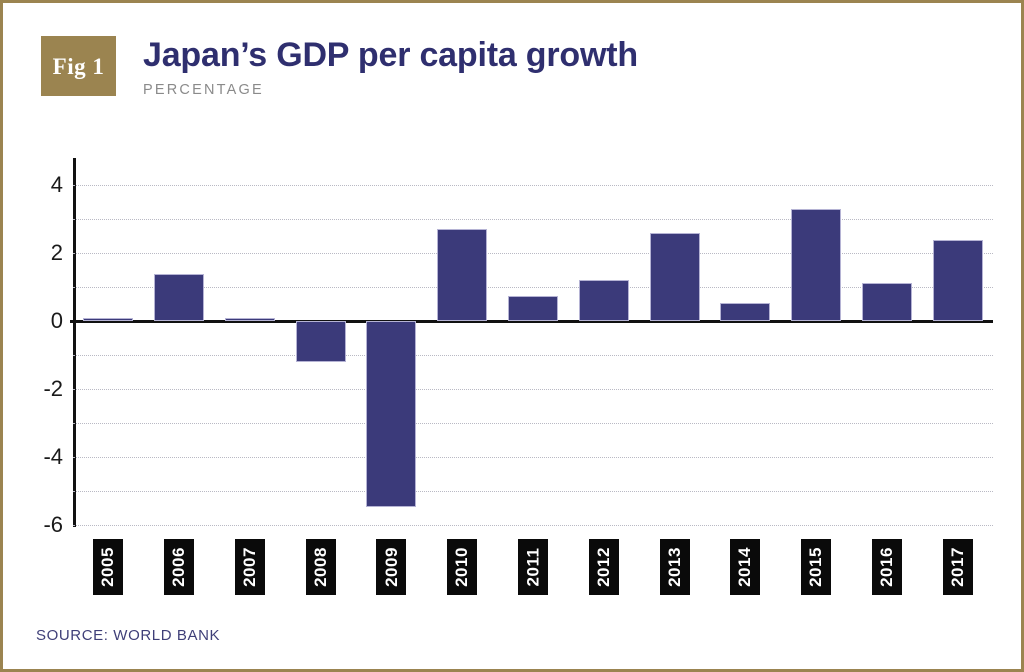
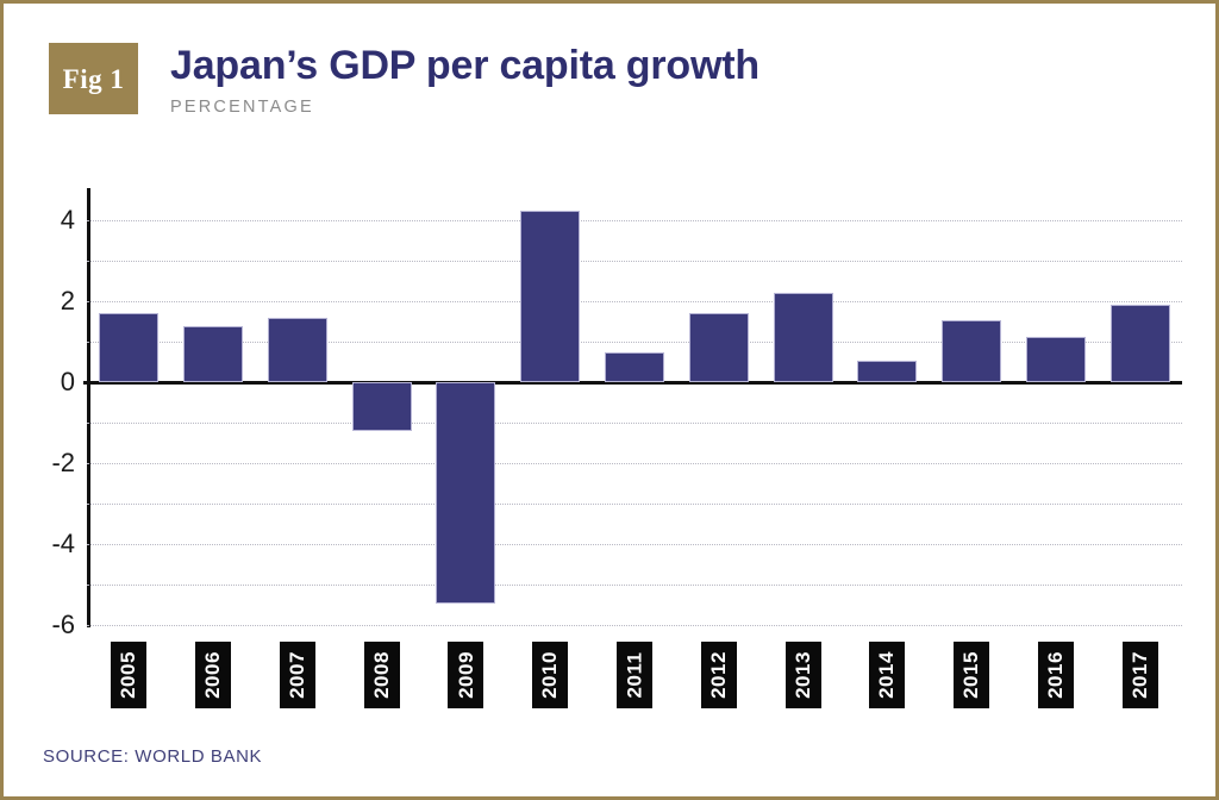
2005: 0.1 -> 1.7
2007: 0.1 -> 1.6
2010: 2.7 -> 4.2
2012: 1.2 -> 1.7
2013: 2.6 -> 2.2
2015: 3.3 -> 1.5
2017: 2.4 -> 1.9
